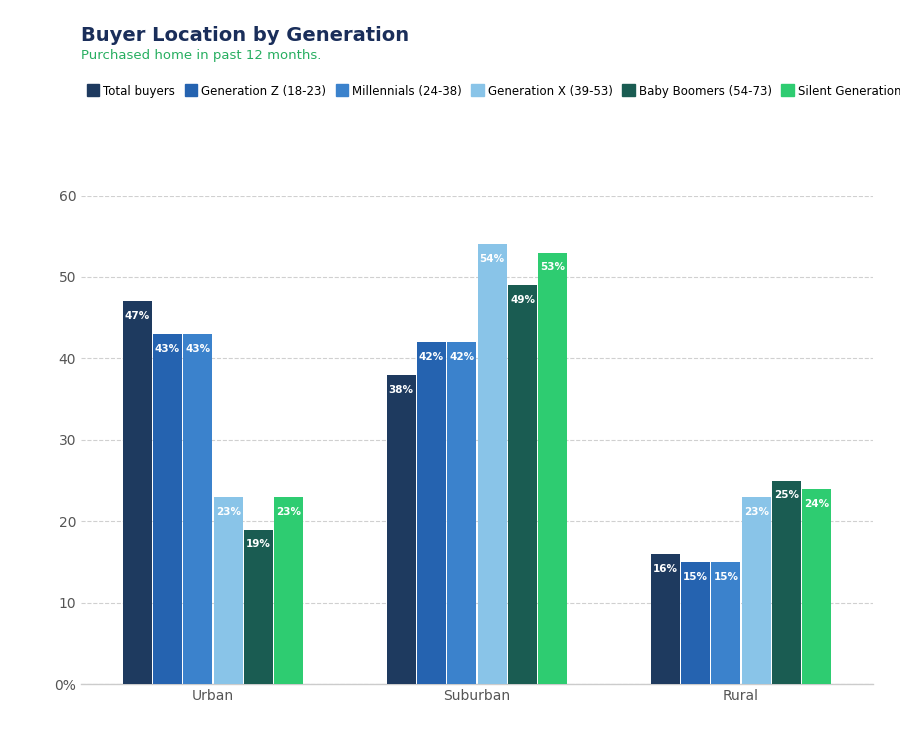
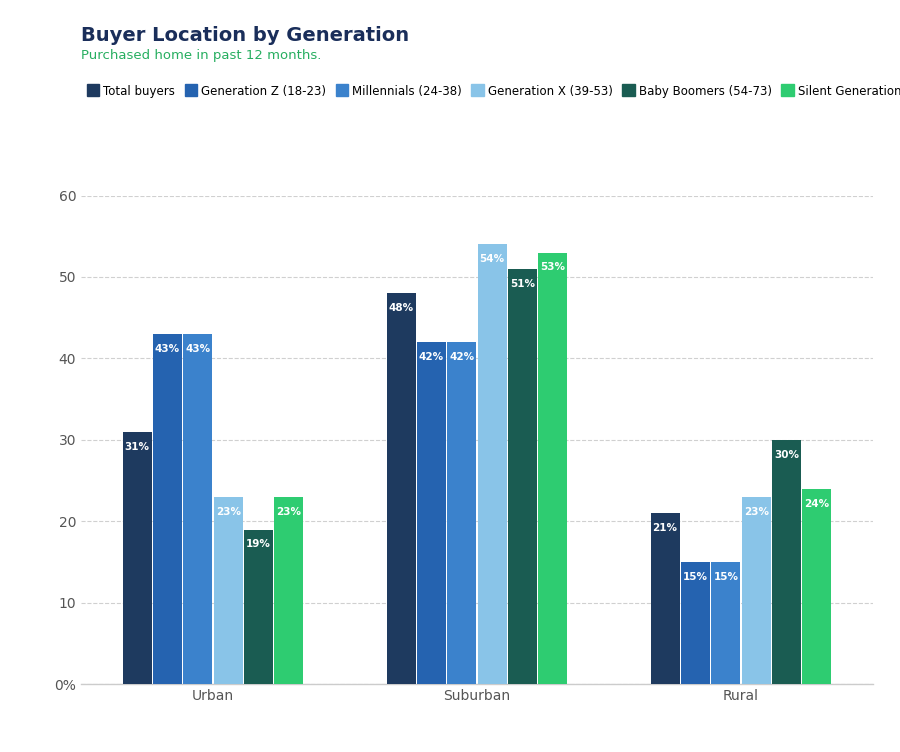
Total buyers/Urban: 47% -> 31%
Total buyers/Suburban: 38% -> 48%
Baby Boomers (54-73)/Suburban: 49% -> 51%
Total buyers/Rural: 16% -> 21%
Baby Boomers (54-73)/Rural: 25% -> 30%
